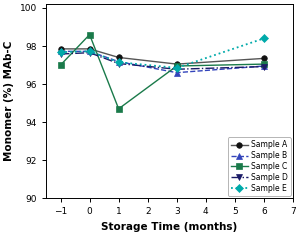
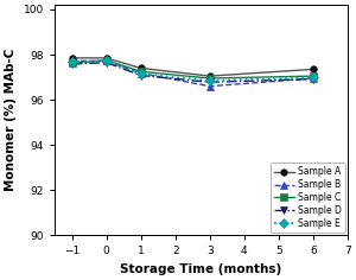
Sample C/−1: 97.0 -> 97.6
Sample C/0: 98.6 -> 97.8
Sample C/1: 94.7 -> 97.2
Sample E/6: 98.4 -> 97.0
